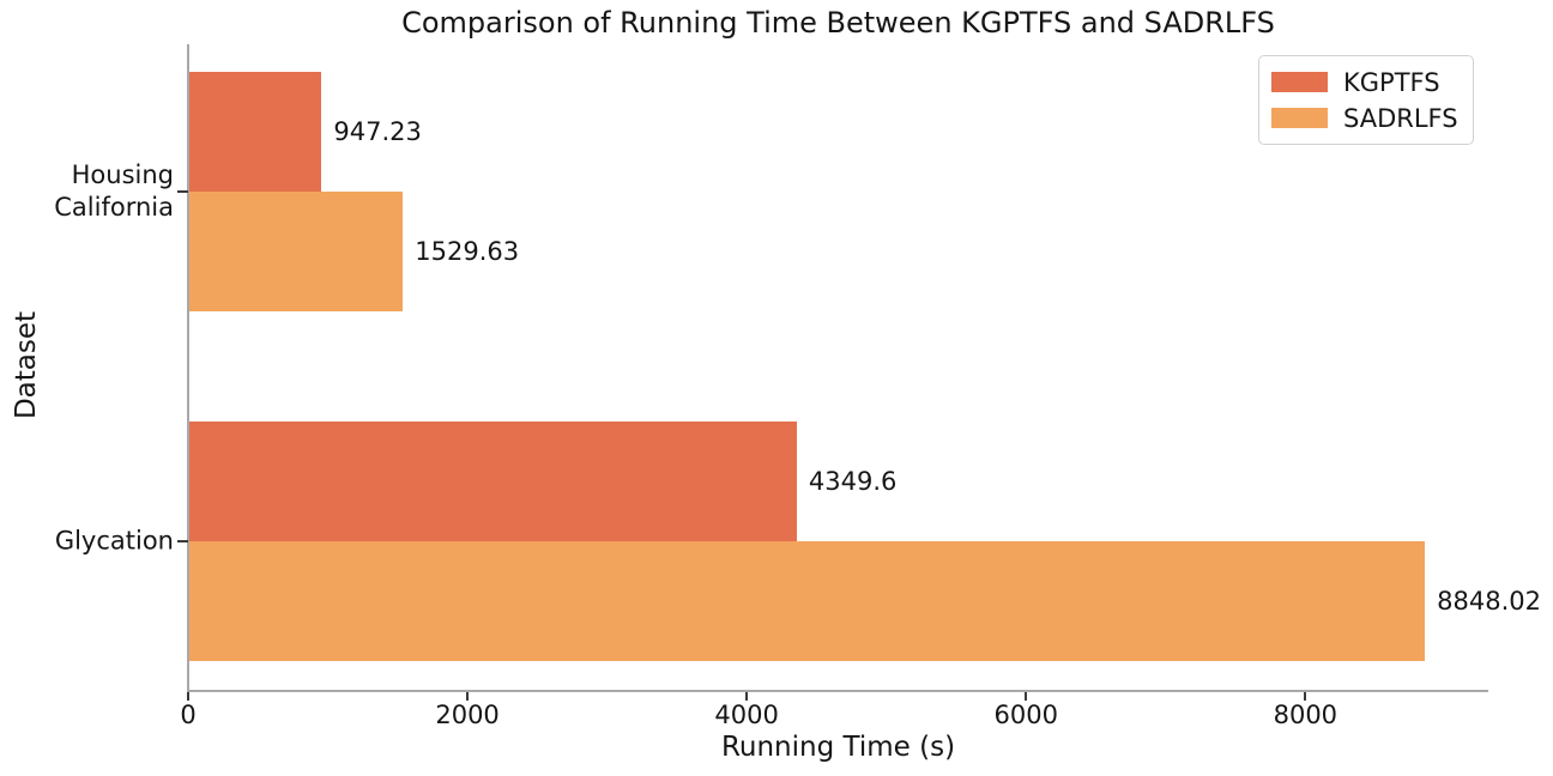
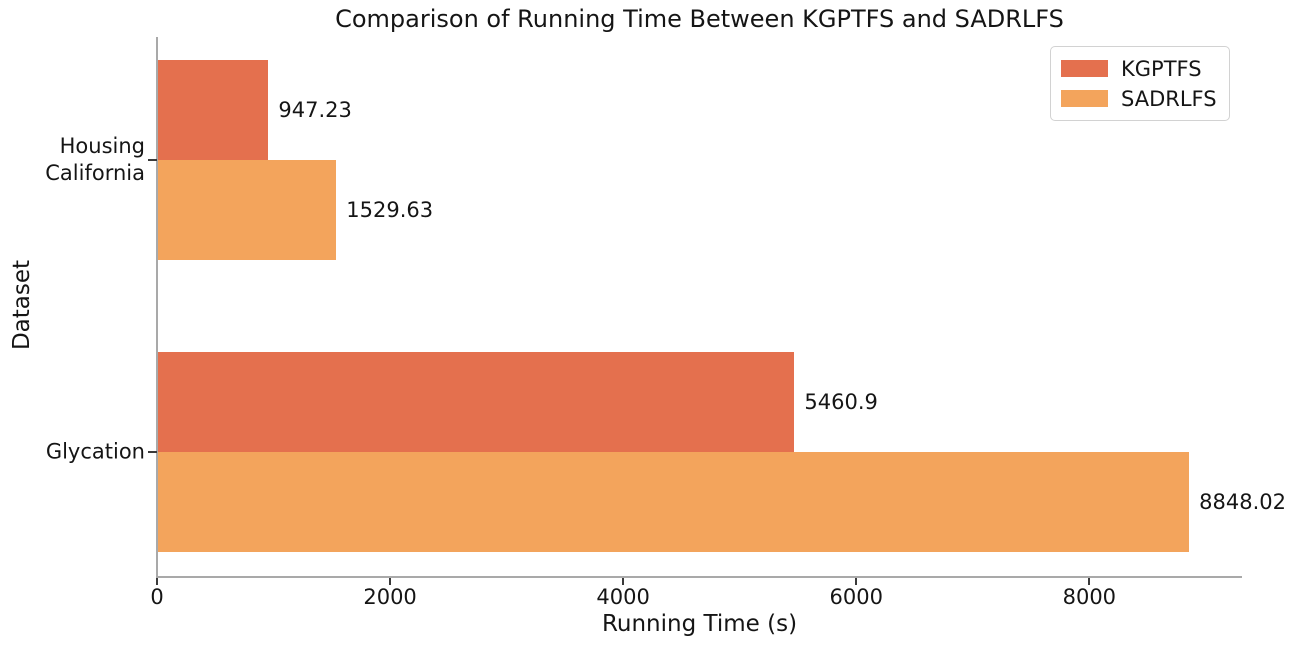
KGPTFS/Glycation: 4349.6 -> 5460.9
